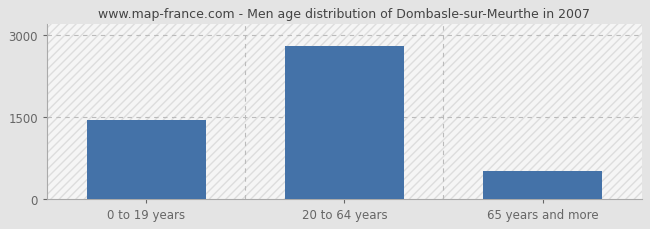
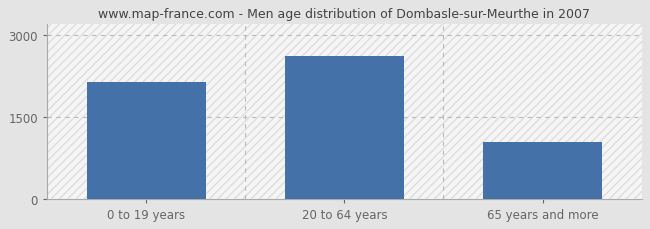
0 to 19 years: 1450 -> 2140
20 to 64 years: 2800 -> 2620
65 years and more: 500 -> 1040
